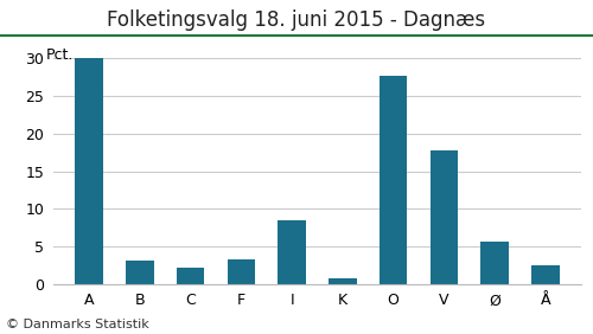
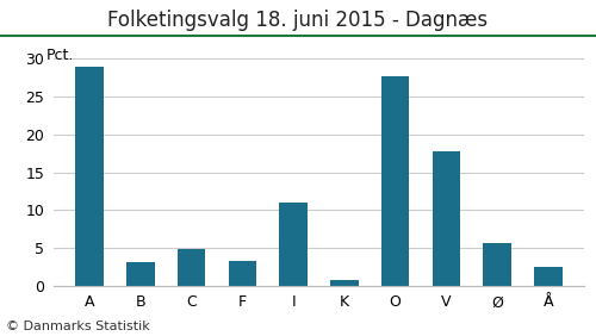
A: 30.0 -> 29.0
C: 2.2 -> 4.8
I: 8.5 -> 11.0
